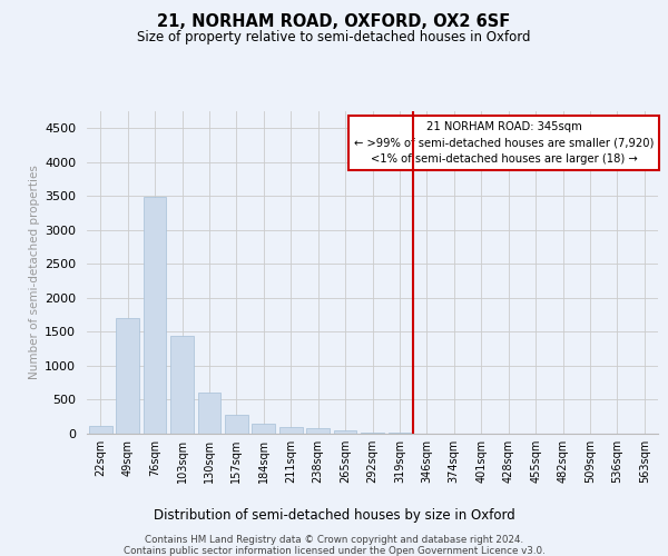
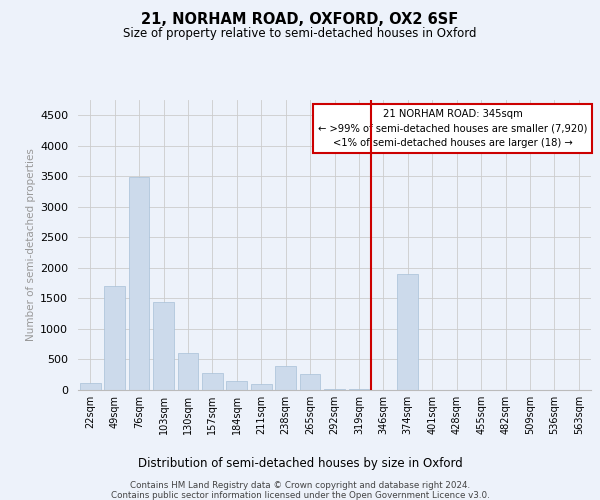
238sqm: 80 -> 400
265sqm: 50 -> 260
374sqm: 0 -> 1900
